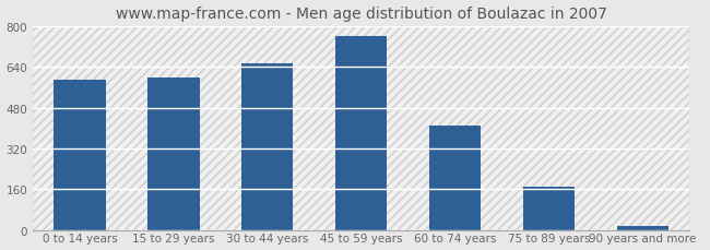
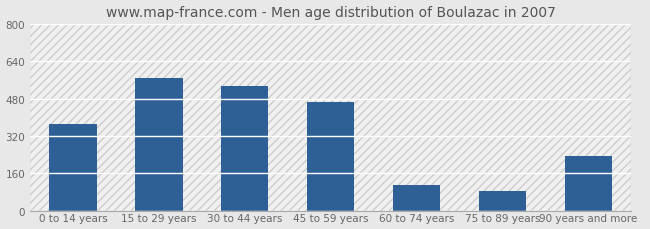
0 to 14 years: 590 -> 370
15 to 29 years: 600 -> 570
30 to 44 years: 655 -> 535
45 to 59 years: 762 -> 465
60 to 74 years: 410 -> 110
75 to 89 years: 168 -> 85
90 years and more: 15 -> 235
